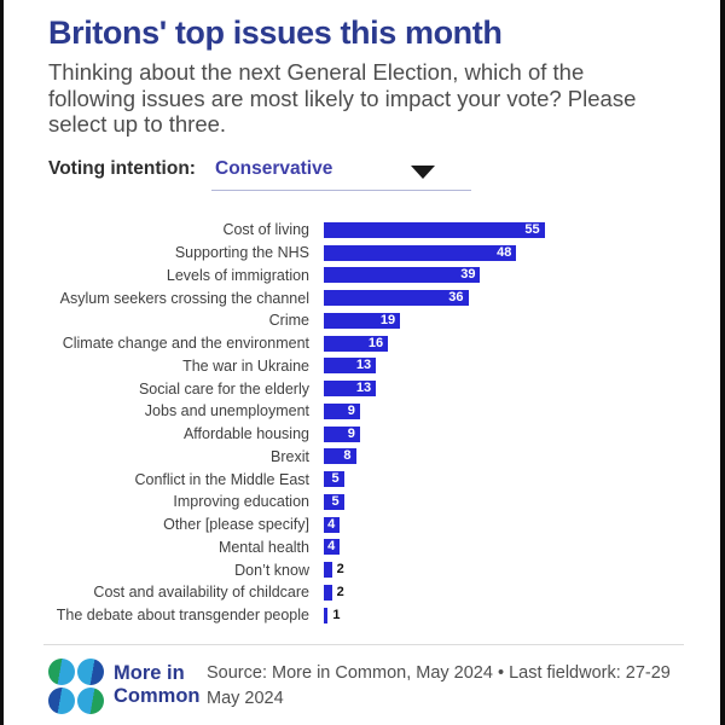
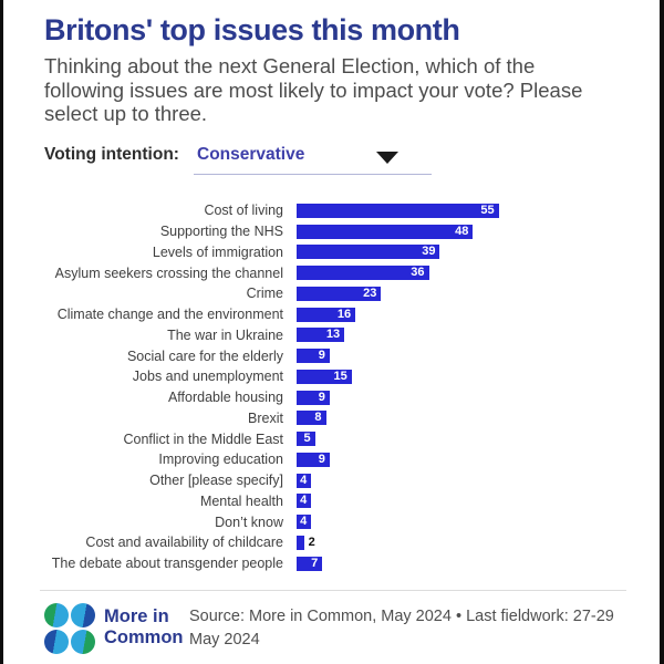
Crime: 19 -> 23
Social care for the elderly: 13 -> 9
Jobs and unemployment: 9 -> 15
Improving education: 5 -> 9
Don’t know: 2 -> 4
The debate about transgender people: 1 -> 7
